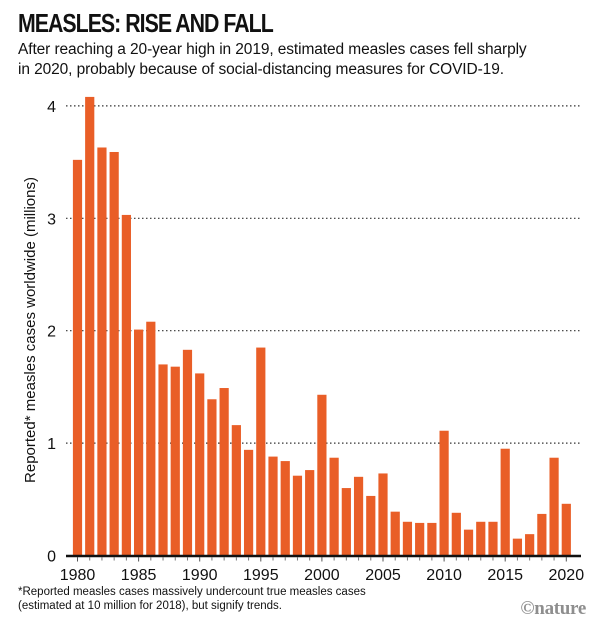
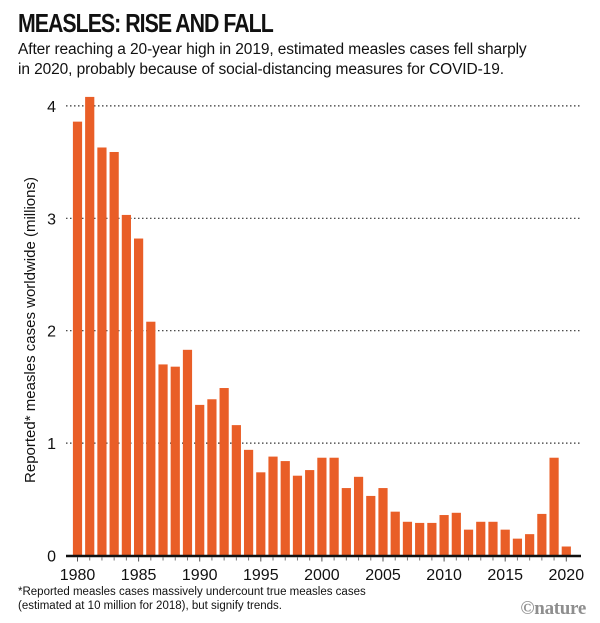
1980: 3.52 -> 3.86
1985: 2.01 -> 2.82
1990: 1.62 -> 1.34
1995: 1.85 -> 0.74
2000: 1.43 -> 0.87
2005: 0.73 -> 0.60
2010: 1.11 -> 0.36
2015: 0.95 -> 0.23
2020: 0.46 -> 0.08
